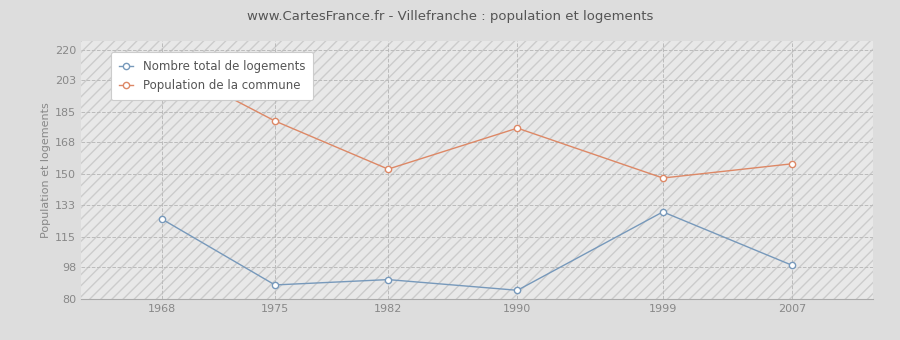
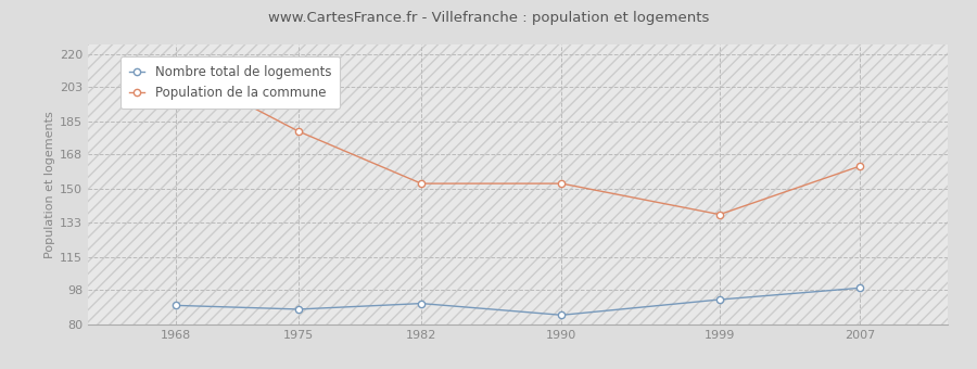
Nombre total de logements/1968: 125 -> 90
Population de la commune/1990: 176 -> 153
Nombre total de logements/1999: 129 -> 93
Population de la commune/1999: 148 -> 137
Population de la commune/2007: 156 -> 162
